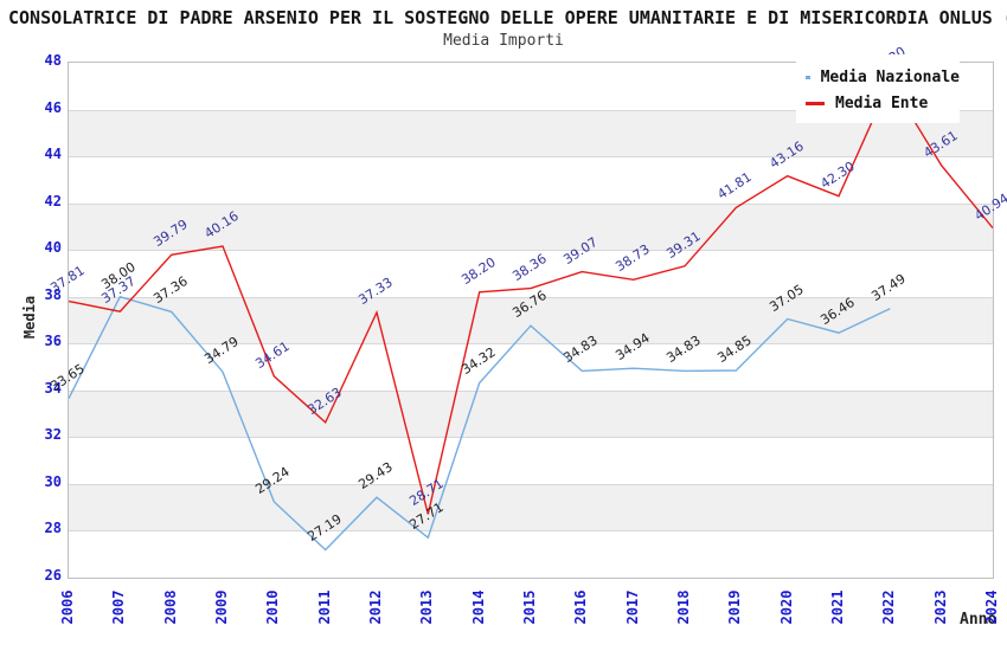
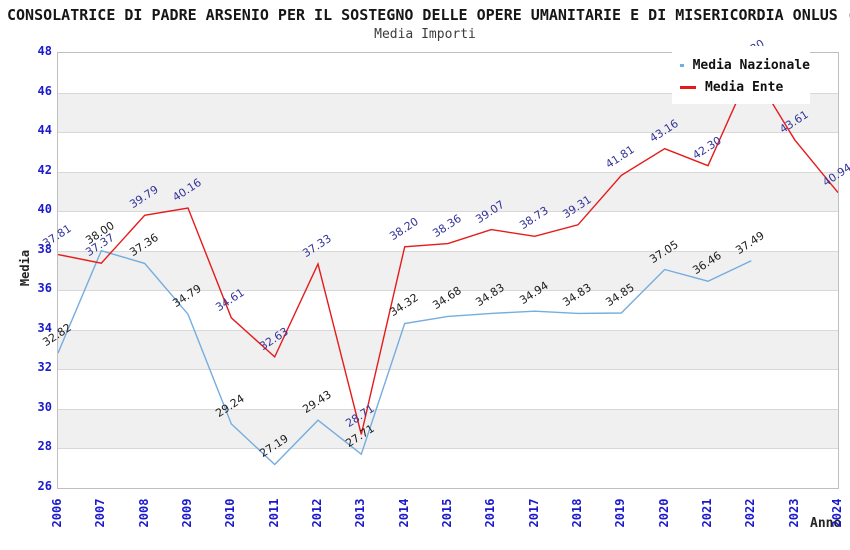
Media Nazionale/2006: 33.65 -> 32.82
Media Nazionale/2015: 36.76 -> 34.68
